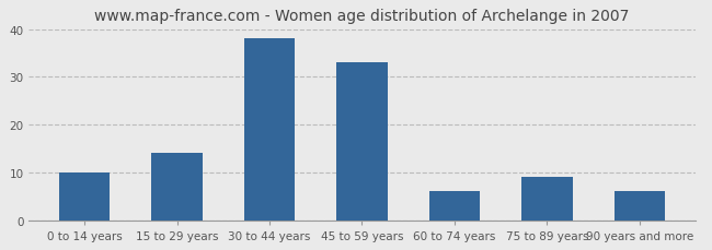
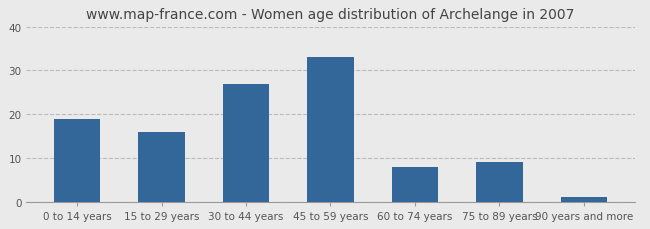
0 to 14 years: 10 -> 19
15 to 29 years: 14 -> 16
30 to 44 years: 38 -> 27
60 to 74 years: 6 -> 8
90 years and more: 6 -> 1
